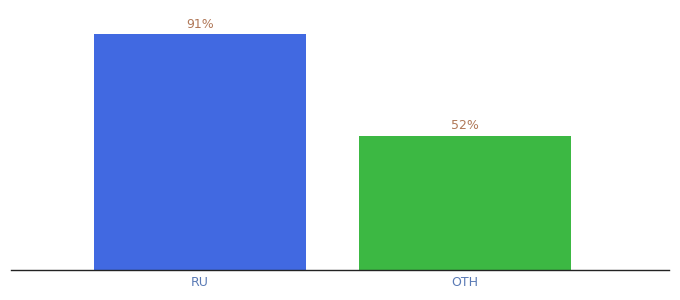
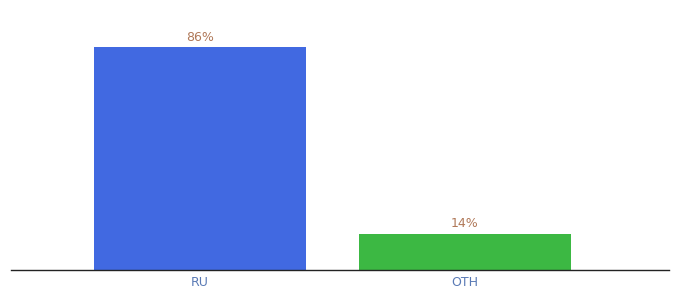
RU: 91% -> 86%
OTH: 52% -> 14%
